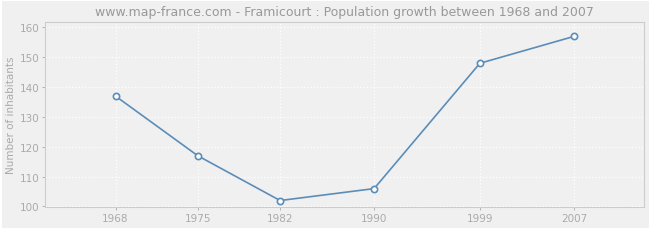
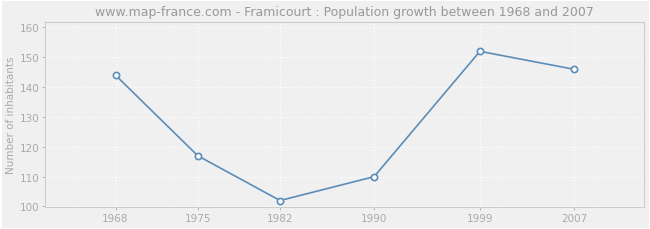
1968: 137 -> 144
1990: 106 -> 110
1999: 148 -> 152
2007: 157 -> 146
